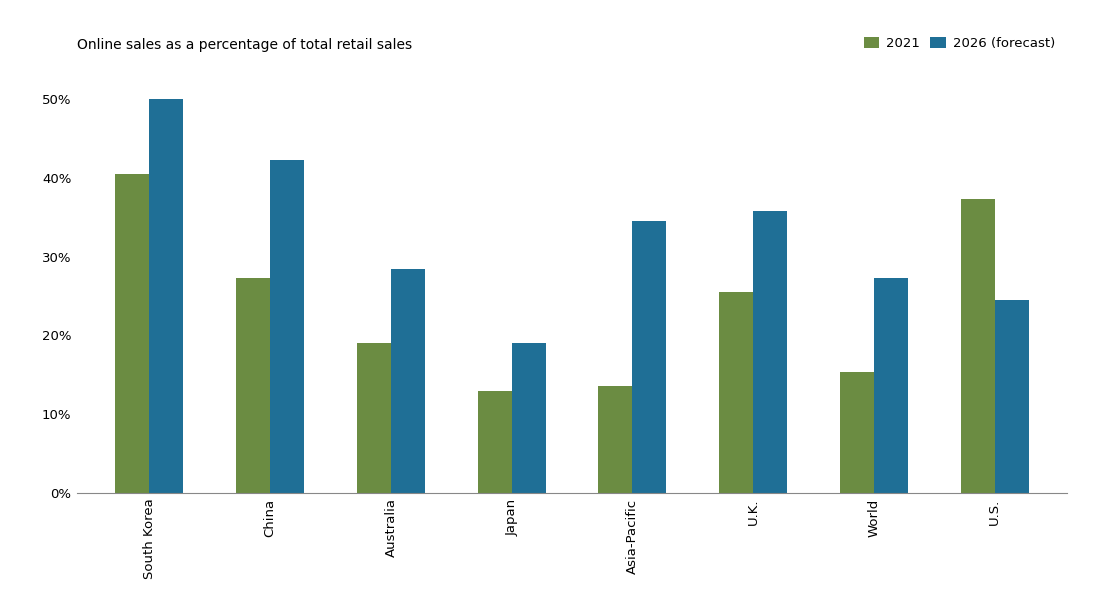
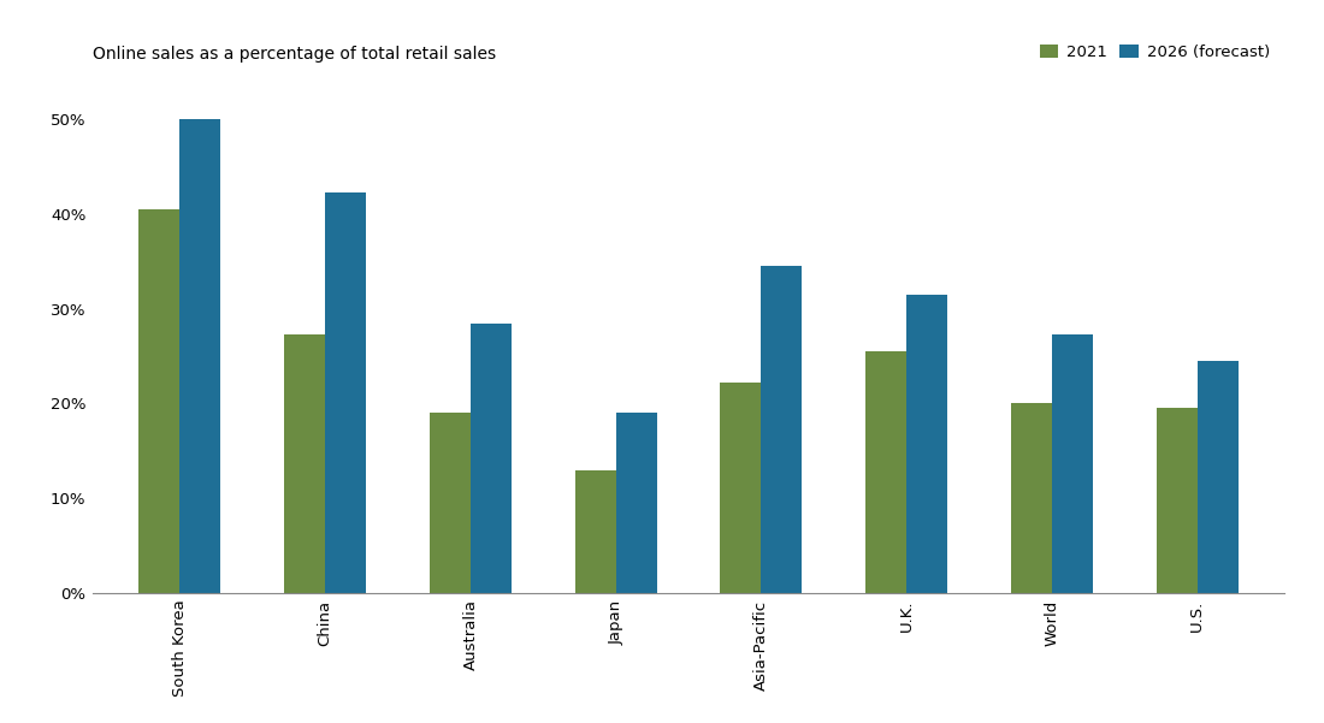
2021/Asia-Pacific: 13.6% -> 22.2%
2026 (forecast)/U.K.: 35.8% -> 31.5%
2021/World: 15.4% -> 20.1%
2021/U.S.: 37.4% -> 19.5%
